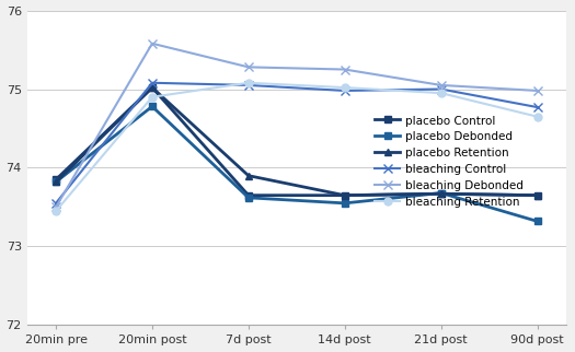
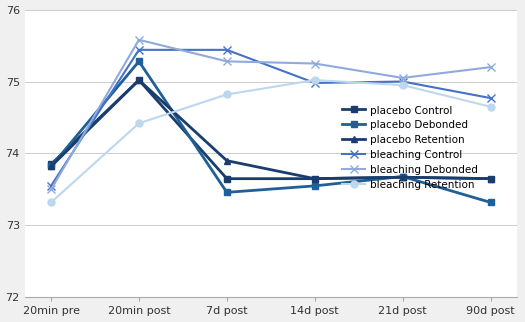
bleaching Retention/20min pre: 73.45 -> 73.32
placebo Debonded/20min post: 74.78 -> 75.28
bleaching Control/20min post: 75.08 -> 75.44
bleaching Retention/20min post: 74.90 -> 74.42
placebo Debonded/7d post: 73.62 -> 73.46
bleaching Control/7d post: 75.05 -> 75.44
bleaching Retention/7d post: 75.08 -> 74.82
bleaching Debonded/90d post: 74.98 -> 75.20
